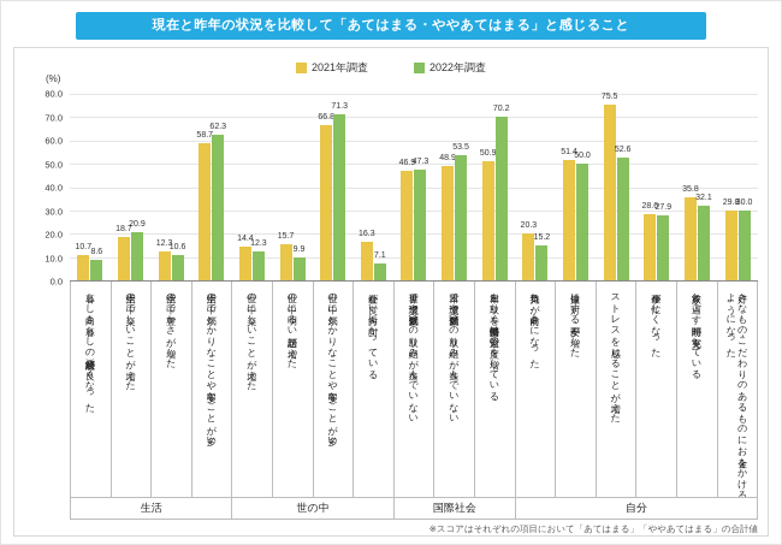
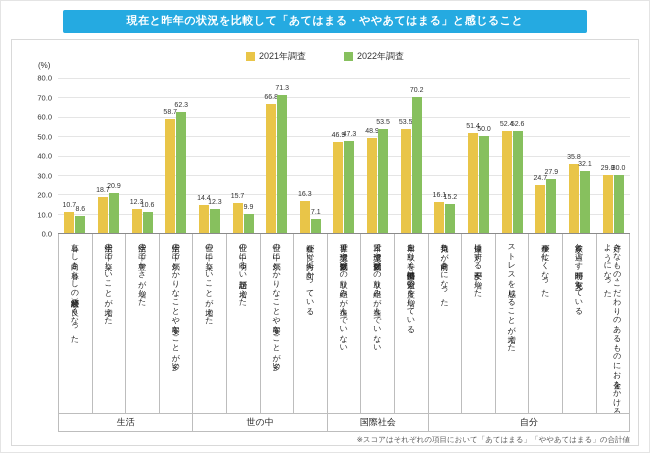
2021年調査/日本を取り巻く国際情勢は緊迫の度を増している: 50.9 -> 53.5
2021年調査/気持ちが前向きになった: 20.3 -> 16.1
2021年調査/ストレスを感じることが増えた: 75.5 -> 52.4
2021年調査/仕事が忙しくなった: 28.6 -> 24.7
